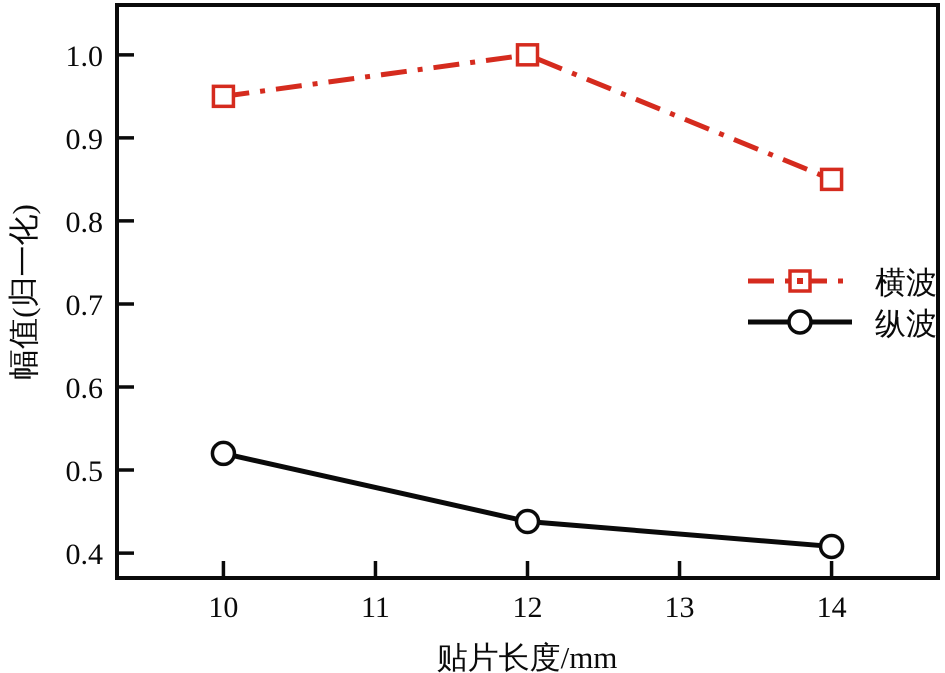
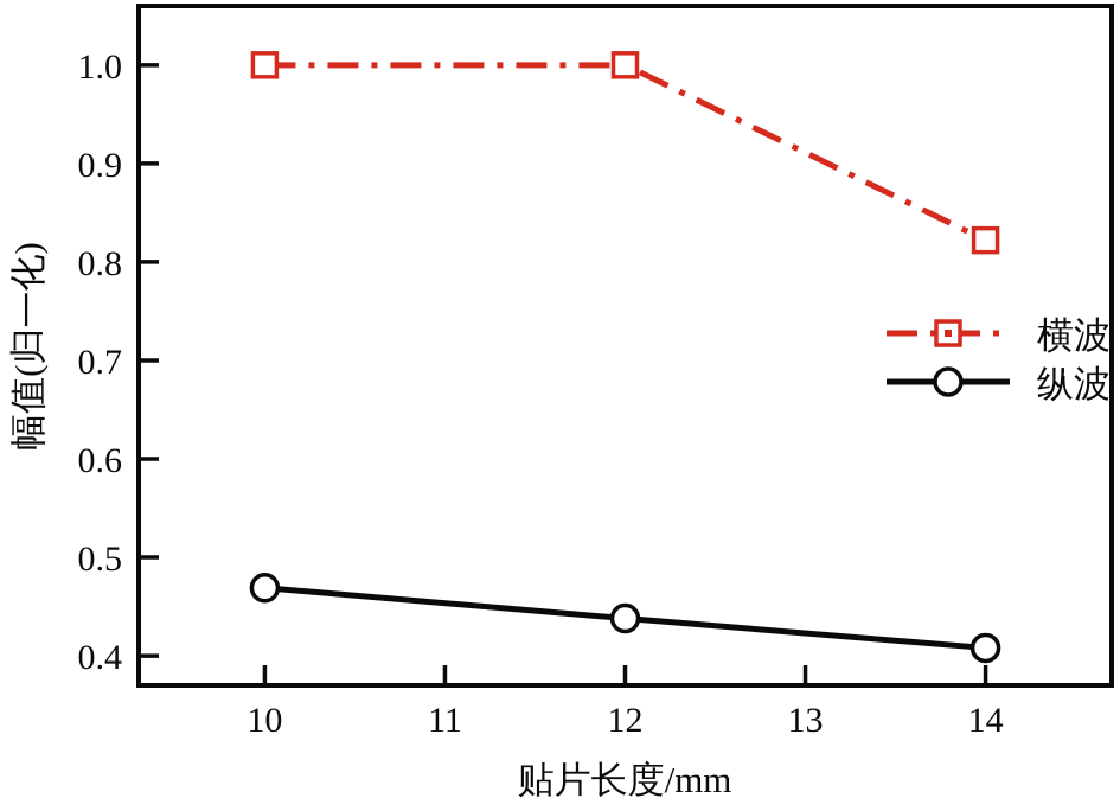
横波/10: 0.95 -> 1.00
纵波/10: 0.52 -> 0.47
横波/14: 0.85 -> 0.82
